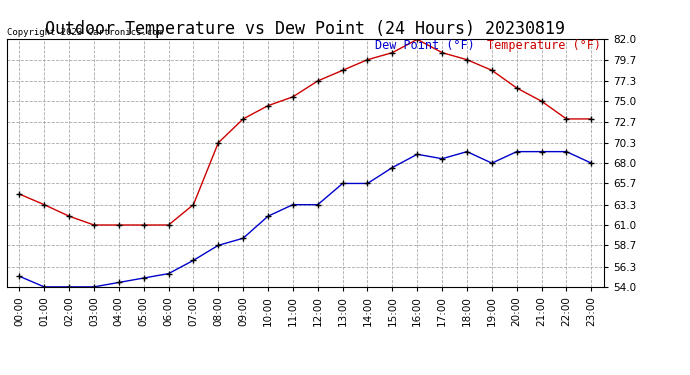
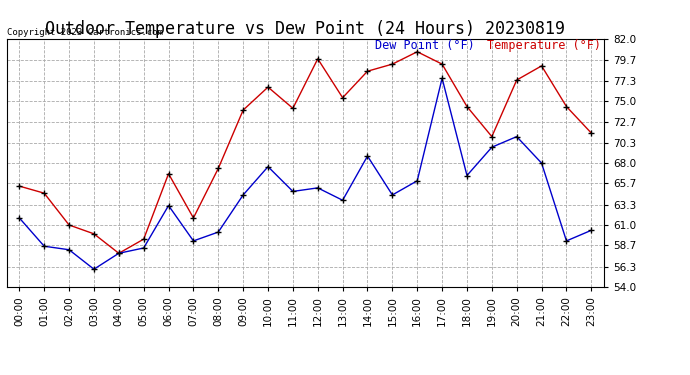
Temperature (°F)/00:00: 64.5 -> 65.4
Dew Point (°F)/00:00: 55.2 -> 61.8
Temperature (°F)/01:00: 63.3 -> 64.6
Dew Point (°F)/01:00: 54.0 -> 58.6
Temperature (°F)/02:00: 62.0 -> 61.0
Dew Point (°F)/02:00: 54.0 -> 58.2
Temperature (°F)/03:00: 61.0 -> 60.0
Dew Point (°F)/03:00: 54.0 -> 56.0
Temperature (°F)/04:00: 61.0 -> 57.8
Dew Point (°F)/04:00: 54.5 -> 57.8
Temperature (°F)/05:00: 61.0 -> 59.4
Dew Point (°F)/05:00: 55.0 -> 58.4
Temperature (°F)/06:00: 61.0 -> 66.8
Dew Point (°F)/06:00: 55.5 -> 63.2
Temperature (°F)/07:00: 63.3 -> 61.8
Dew Point (°F)/07:00: 57.0 -> 59.2
Temperature (°F)/08:00: 70.3 -> 67.4
Dew Point (°F)/08:00: 58.7 -> 60.2
Temperature (°F)/09:00: 73.0 -> 74.0
Dew Point (°F)/09:00: 59.5 -> 64.4
Temperature (°F)/10:00: 74.5 -> 76.6
Dew Point (°F)/10:00: 62.0 -> 67.6
Temperature (°F)/11:00: 75.5 -> 74.2
Dew Point (°F)/11:00: 63.3 -> 64.8
Temperature (°F)/12:00: 77.3 -> 79.8
Dew Point (°F)/12:00: 63.3 -> 65.2
Temperature (°F)/13:00: 78.5 -> 75.4
Dew Point (°F)/13:00: 65.7 -> 63.8
Temperature (°F)/14:00: 79.7 -> 78.4
Dew Point (°F)/14:00: 65.7 -> 68.8
Temperature (°F)/15:00: 80.5 -> 79.2
Dew Point (°F)/15:00: 67.5 -> 64.4
Temperature (°F)/16:00: 82.0 -> 80.6
Dew Point (°F)/16:00: 69.0 -> 66.0
Temperature (°F)/17:00: 80.5 -> 79.2
Dew Point (°F)/17:00: 68.5 -> 77.6
Temperature (°F)/18:00: 79.7 -> 74.4
Dew Point (°F)/18:00: 69.3 -> 66.6
Temperature (°F)/19:00: 78.5 -> 71.0
Dew Point (°F)/19:00: 68.0 -> 69.8
Temperature (°F)/20:00: 76.5 -> 77.4
Dew Point (°F)/20:00: 69.3 -> 71.0
Temperature (°F)/21:00: 75.0 -> 79.0
Dew Point (°F)/21:00: 69.3 -> 68.0
Temperature (°F)/22:00: 73.0 -> 74.4
Dew Point (°F)/22:00: 69.3 -> 59.2
Temperature (°F)/23:00: 73.0 -> 71.4
Dew Point (°F)/23:00: 68.0 -> 60.4
